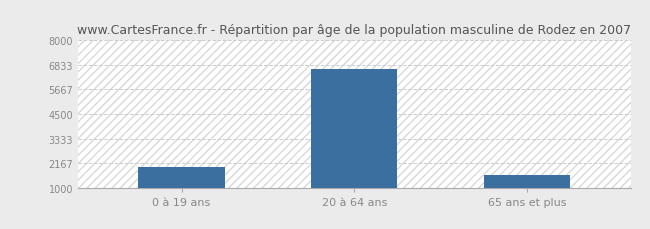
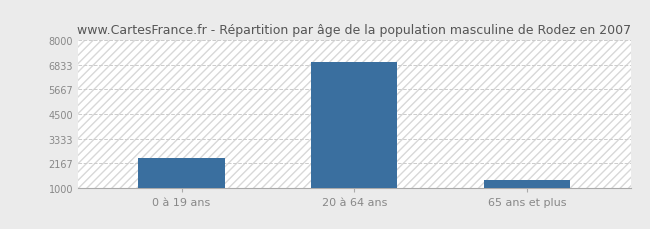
0 à 19 ans: 2000 -> 2400
20 à 64 ans: 6650 -> 6950
65 ans et plus: 1600 -> 1350
